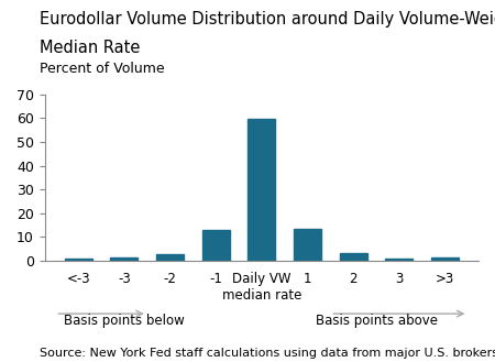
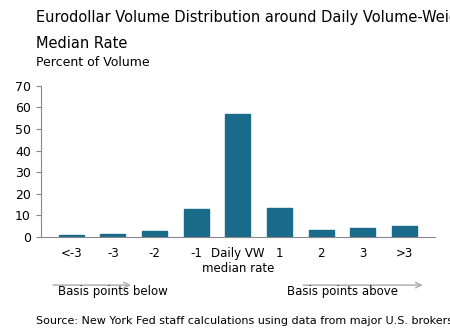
Daily VW median rate: 59.5 -> 57.0
3: 0.7 -> 4.0
>3: 1.5 -> 5.0
